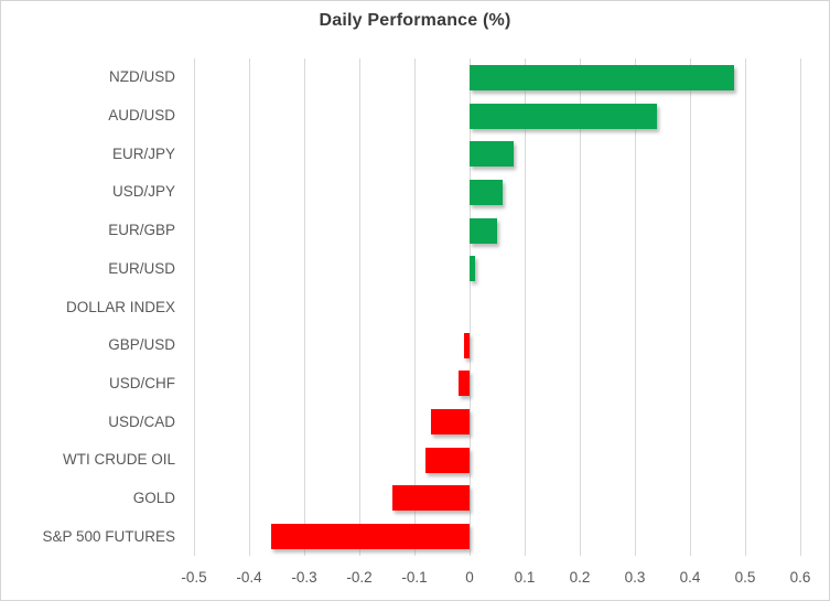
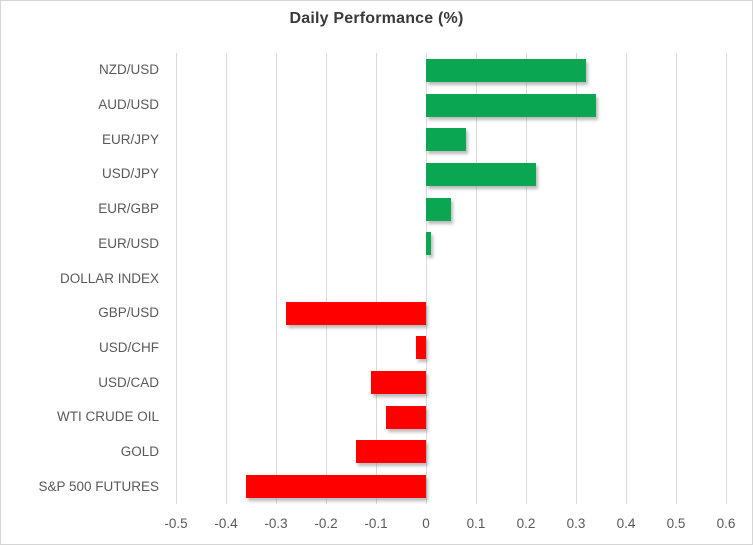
NZD/USD: 0.48 -> 0.32
USD/JPY: 0.06 -> 0.22
GBP/USD: -0.01 -> -0.28
USD/CAD: -0.07 -> -0.11
